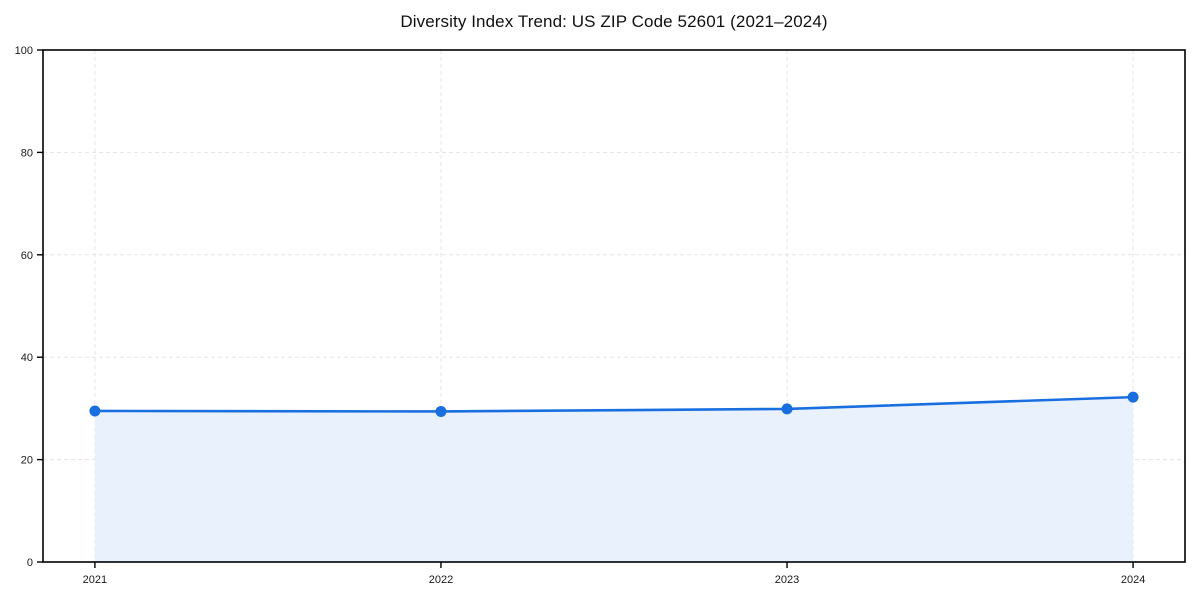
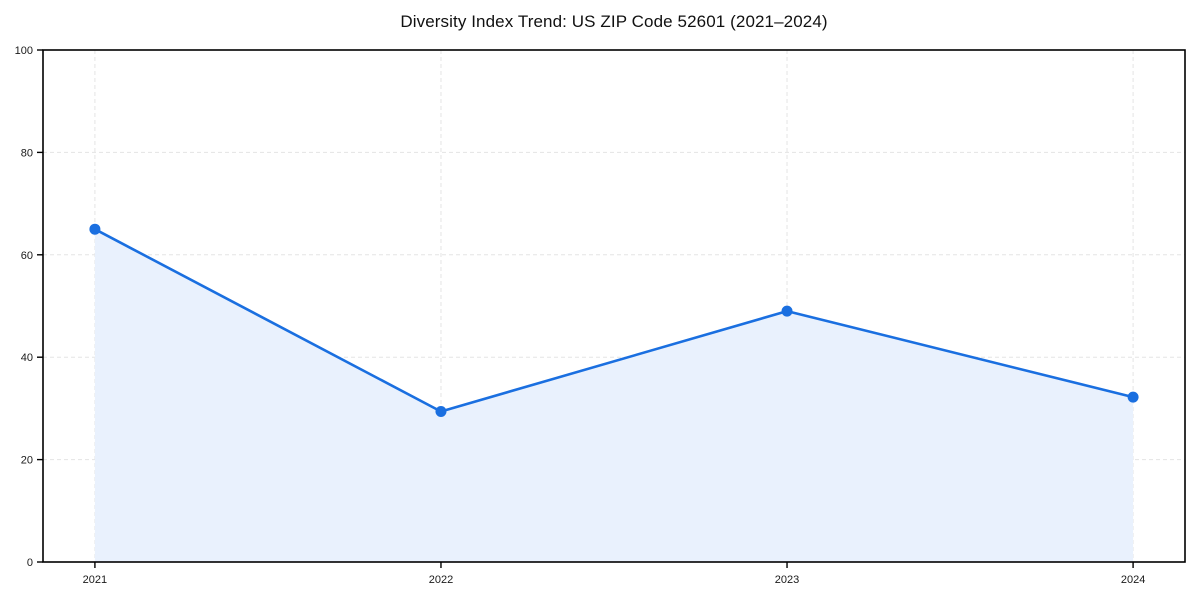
2021: 30 -> 65
2023: 30 -> 49
